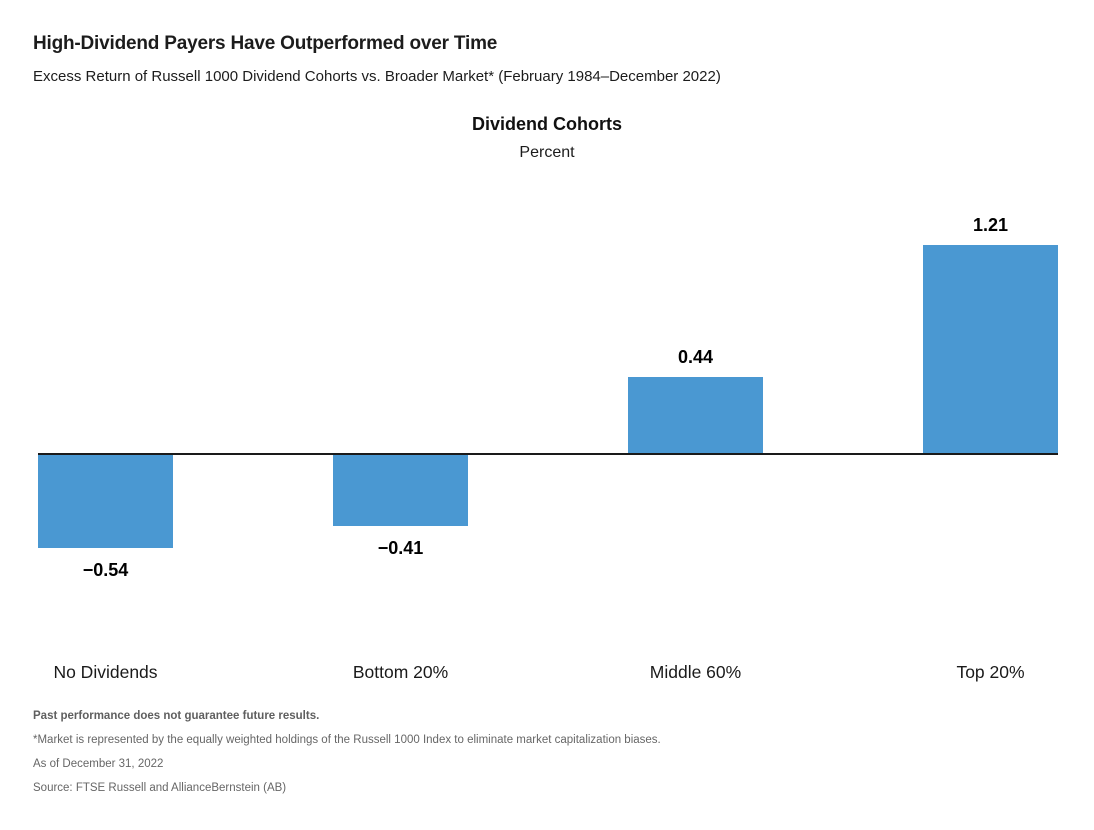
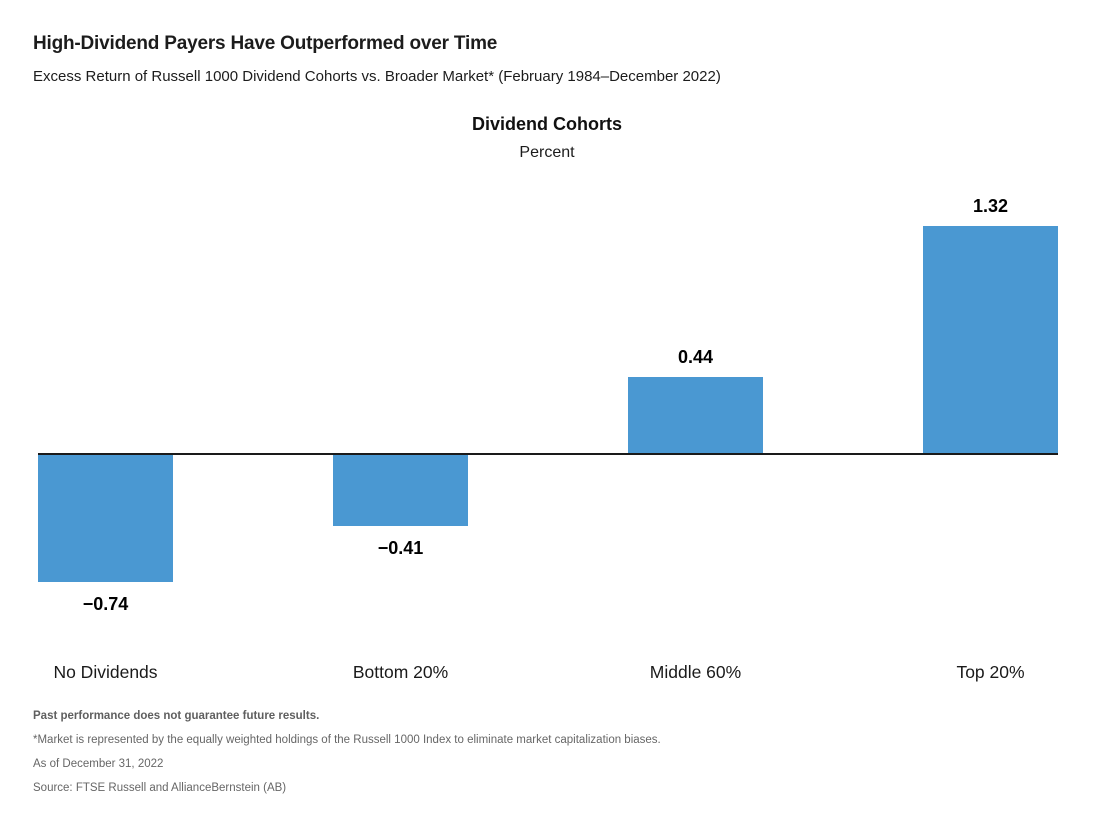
No Dividends: −0.54 -> −0.74
Top 20%: 1.21 -> 1.32
